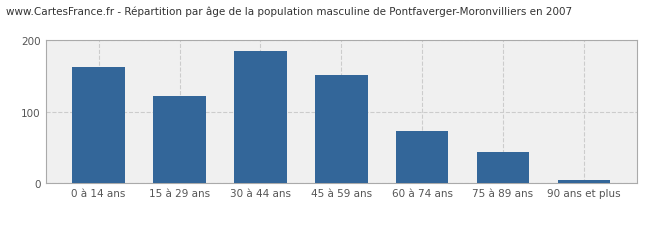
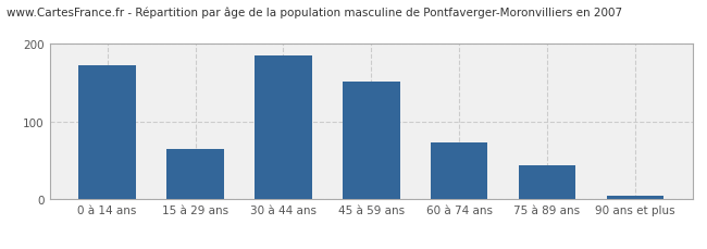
0 à 14 ans: 163 -> 172
15 à 29 ans: 122 -> 64
